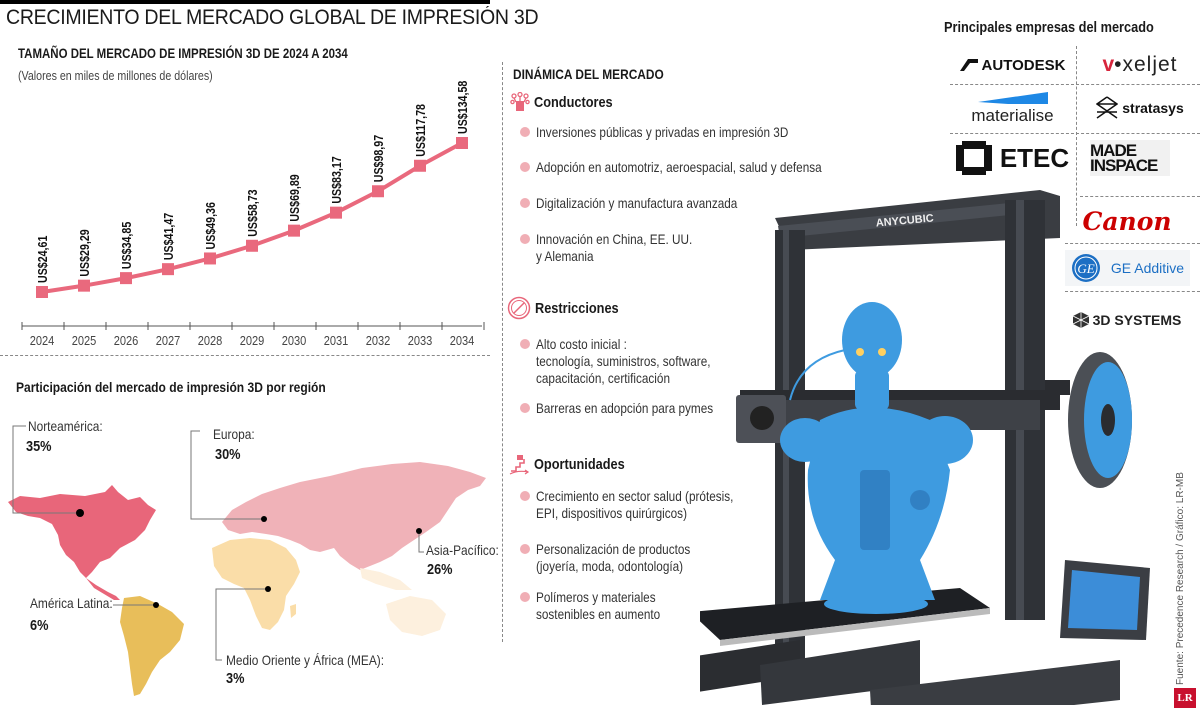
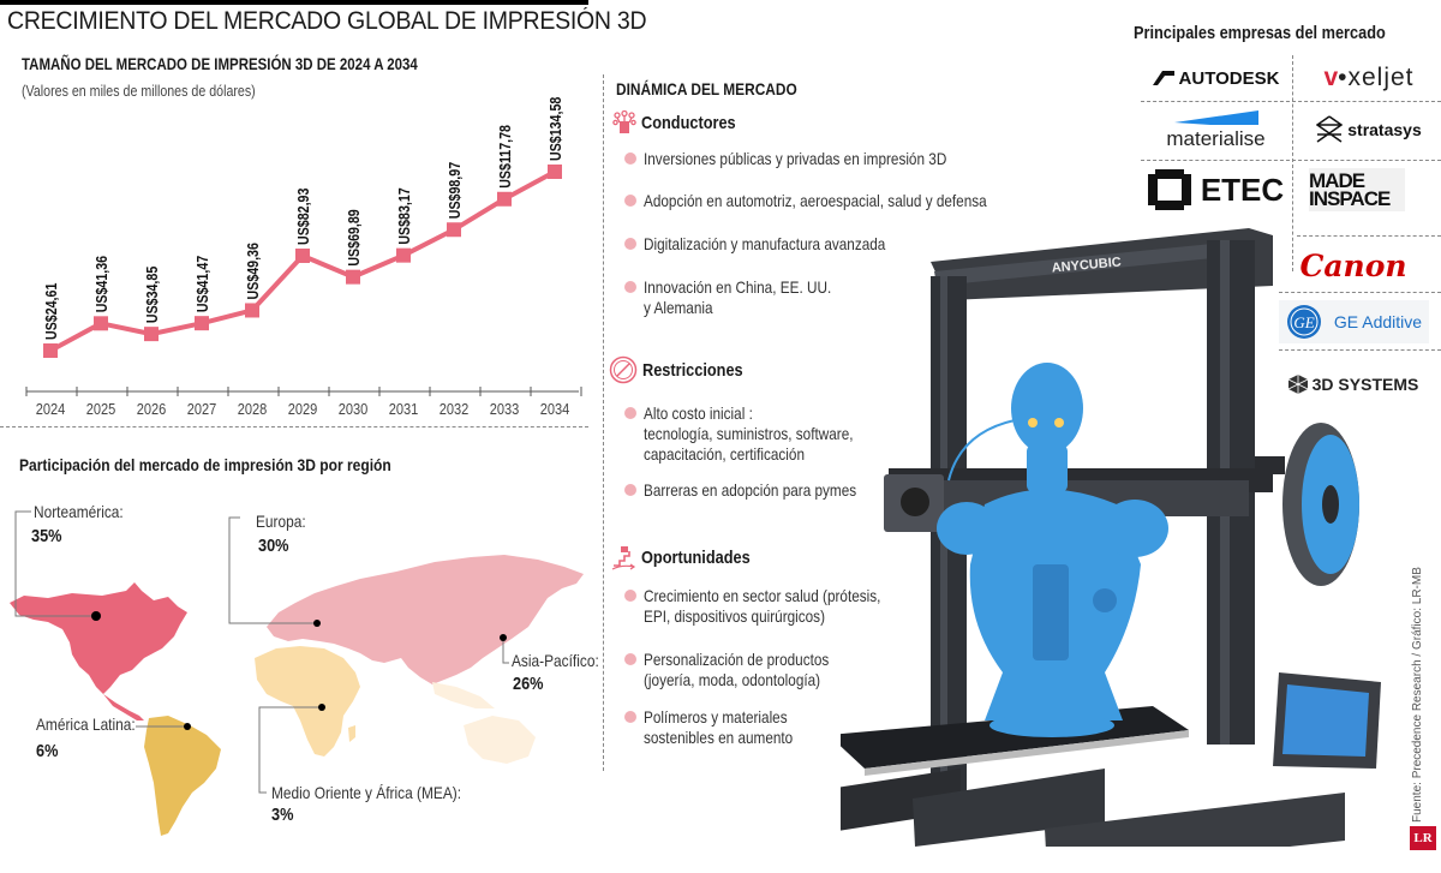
TAMAÑO DEL MERCADO DE IMPRESIÓN 3D DE 2024 A 2034/2025: 29,29 -> 41,36
TAMAÑO DEL MERCADO DE IMPRESIÓN 3D DE 2024 A 2034/2029: 58,73 -> 82,93
